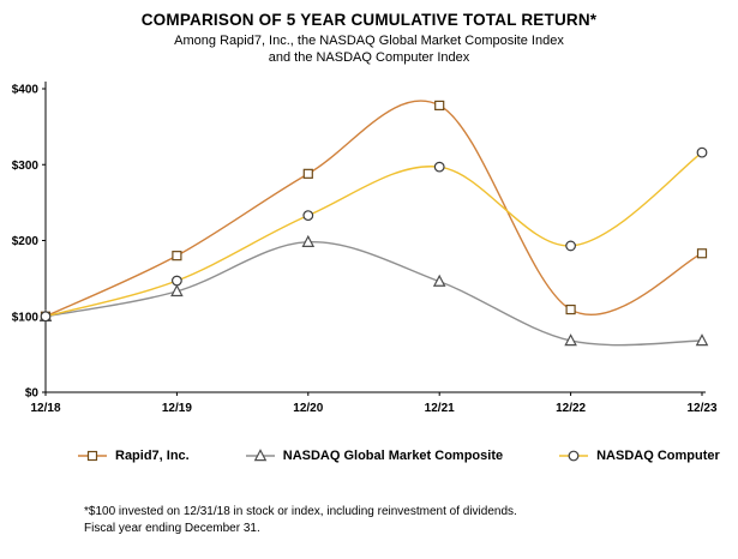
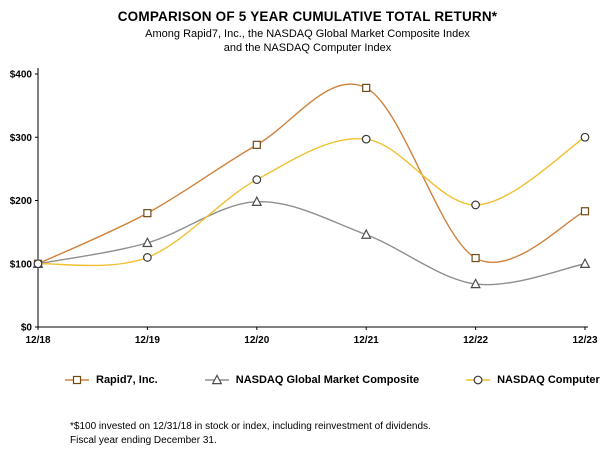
NASDAQ Computer/12/19: $150 -> $110
NASDAQ Global Market Composite/12/23: $70 -> $100
NASDAQ Computer/12/23: $320 -> $300
